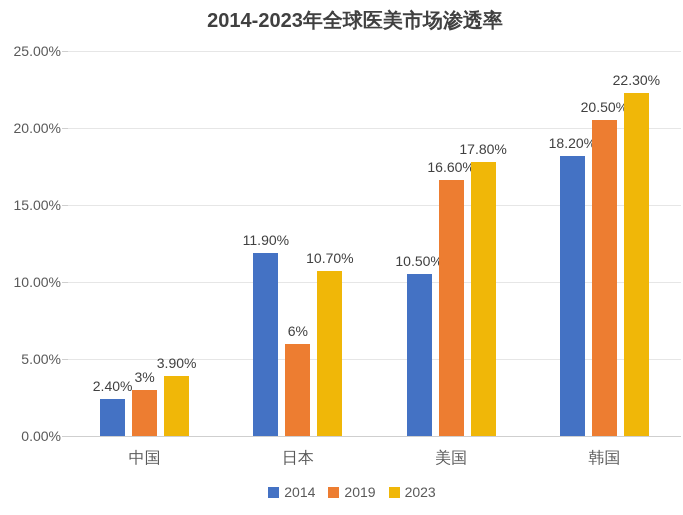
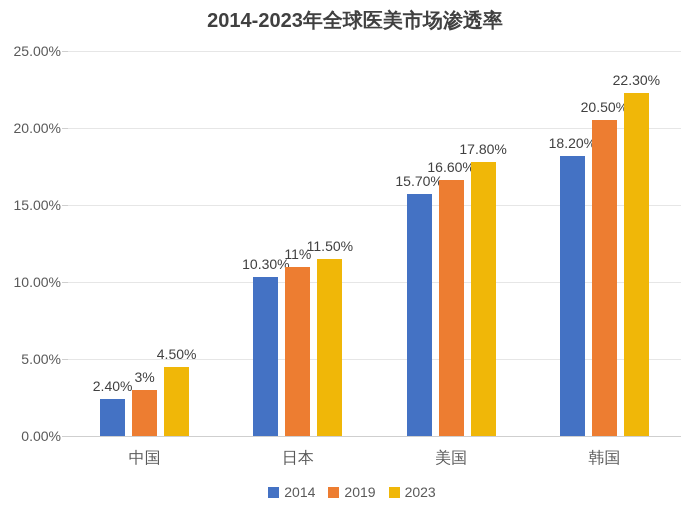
2023/中国: 3.90% -> 4.50%
2014/日本: 11.90% -> 10.30%
2019/日本: 6% -> 11%
2023/日本: 10.70% -> 11.50%
2014/美国: 10.50% -> 15.70%
